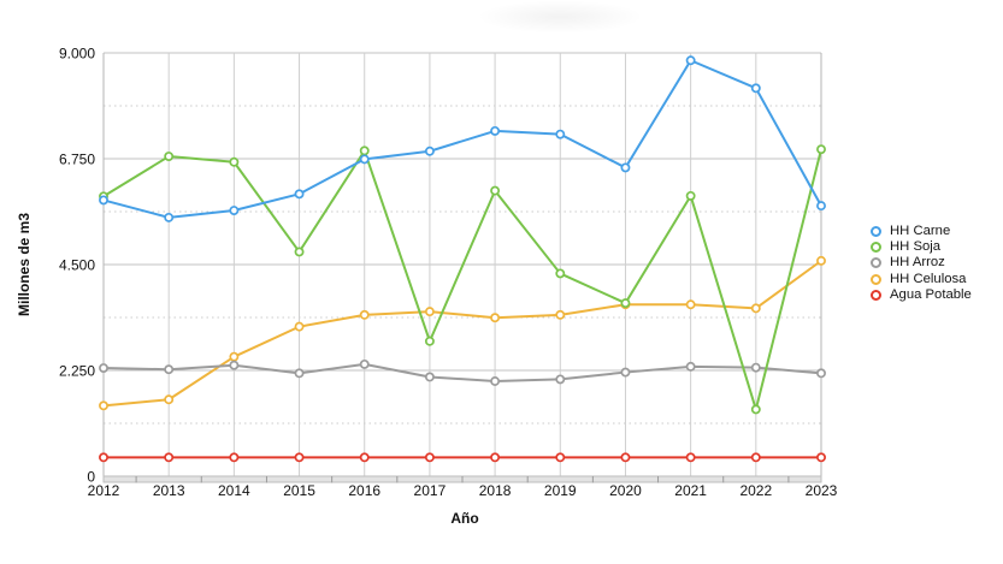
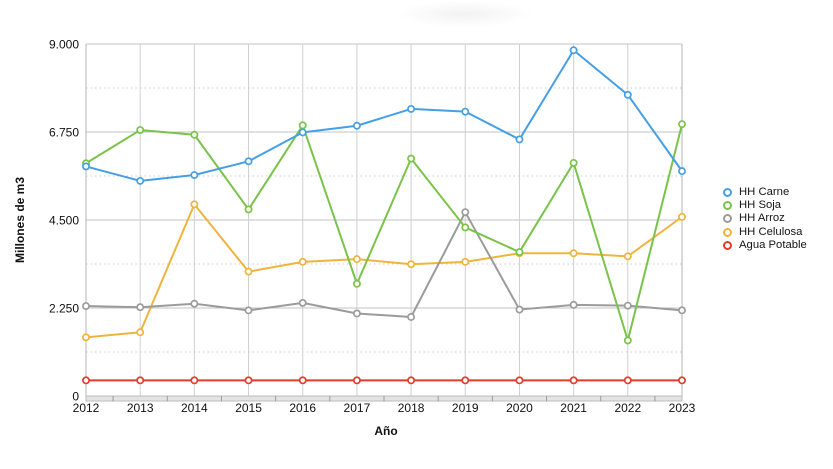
HH Celulosa/2014: 2500 -> 4900
HH Arroz/2019: 2100 -> 4700
HH Carne/2022: 8200 -> 7700
